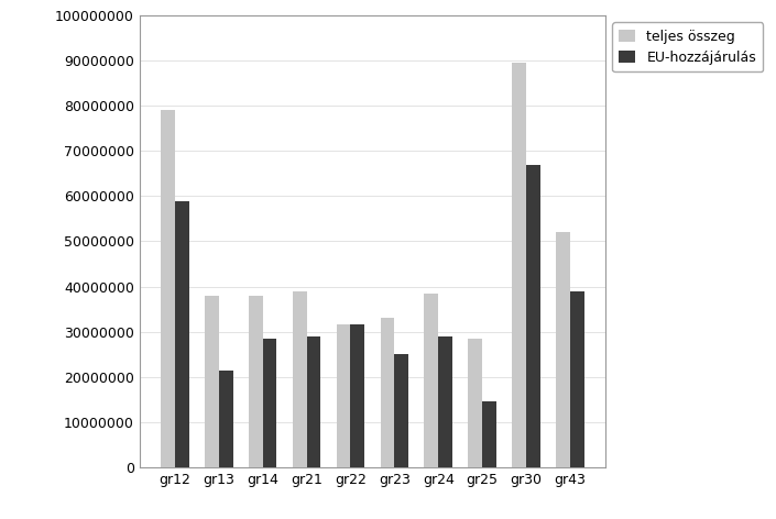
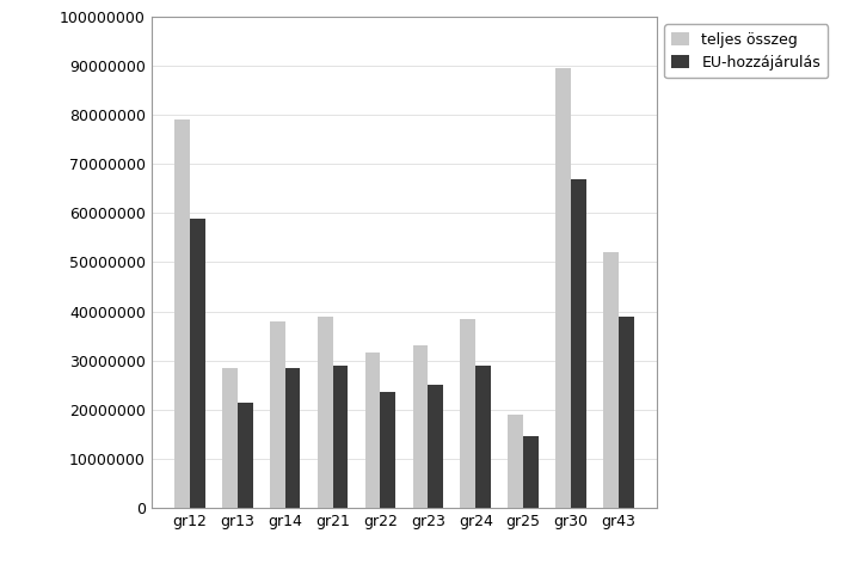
teljes összeg/gr13: 38000000 -> 28500000
EU-hozzájárulás/gr22: 31500000 -> 23500000
teljes összeg/gr25: 28500000 -> 19000000
